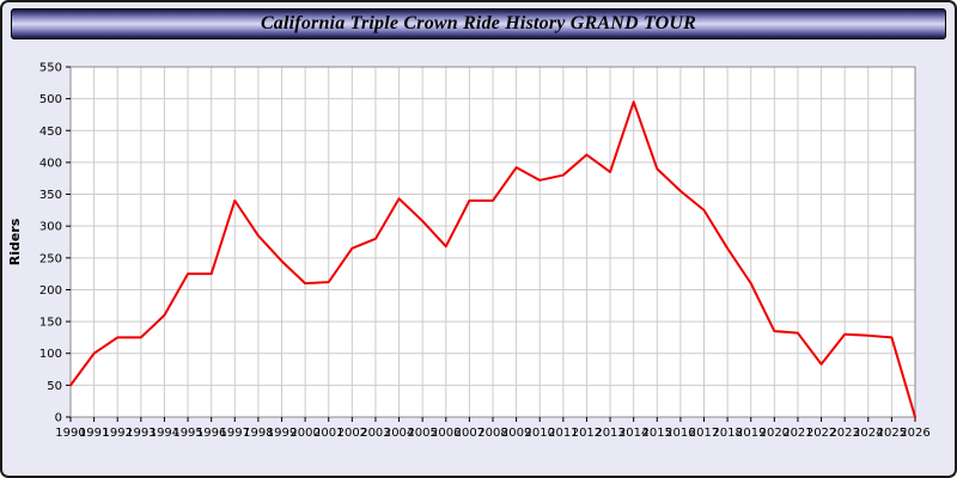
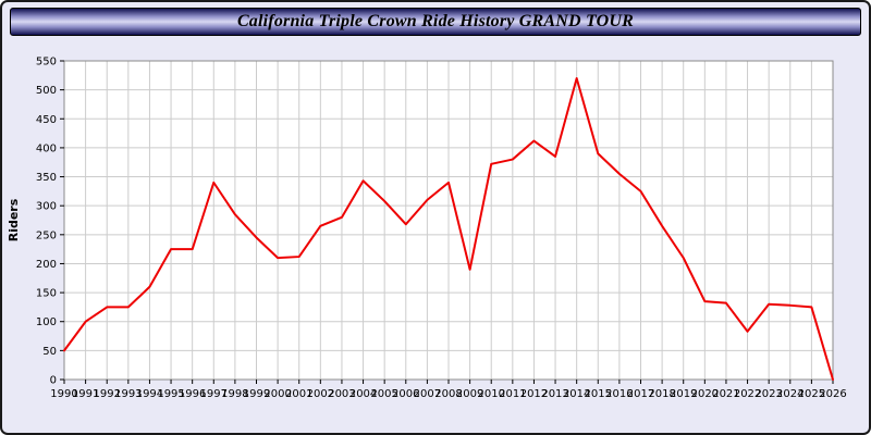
2007: 340 -> 310
2009: 390 -> 190
2014: 500 -> 520
